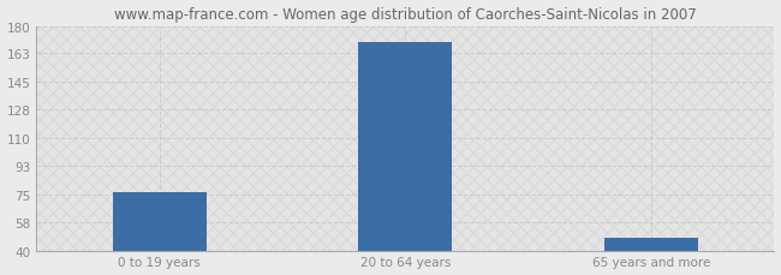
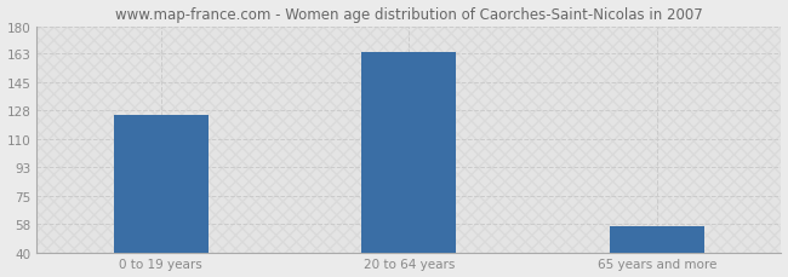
0 to 19 years: 76 -> 125
20 to 64 years: 170 -> 164
65 years and more: 48 -> 56
